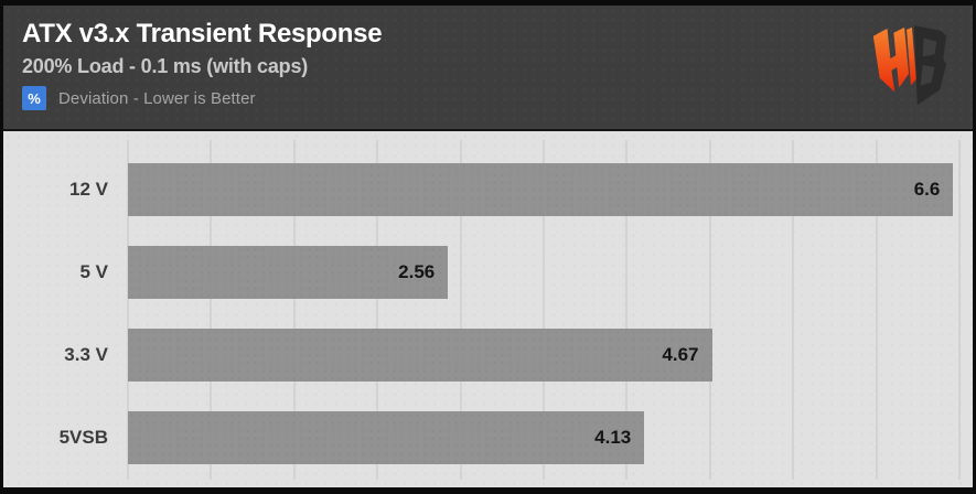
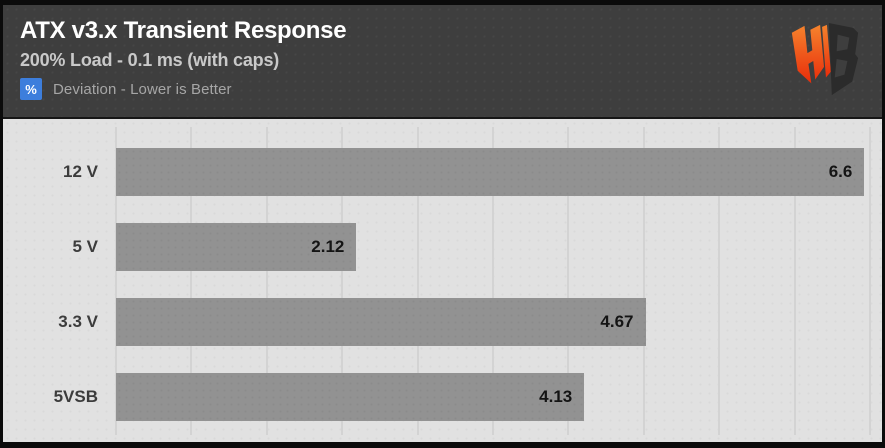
5 V: 2.56 -> 2.12
